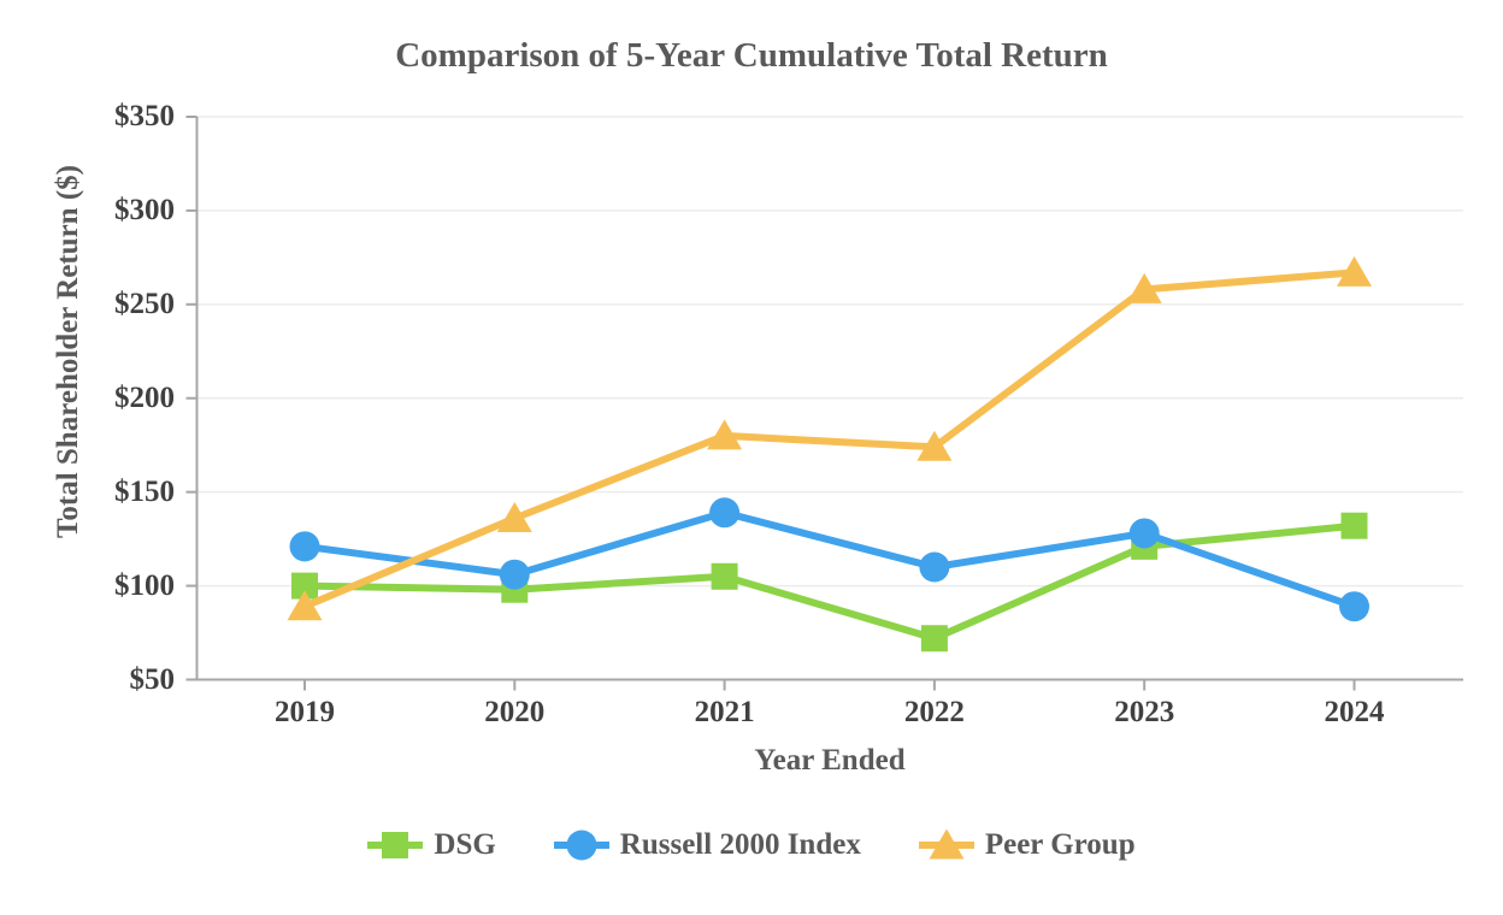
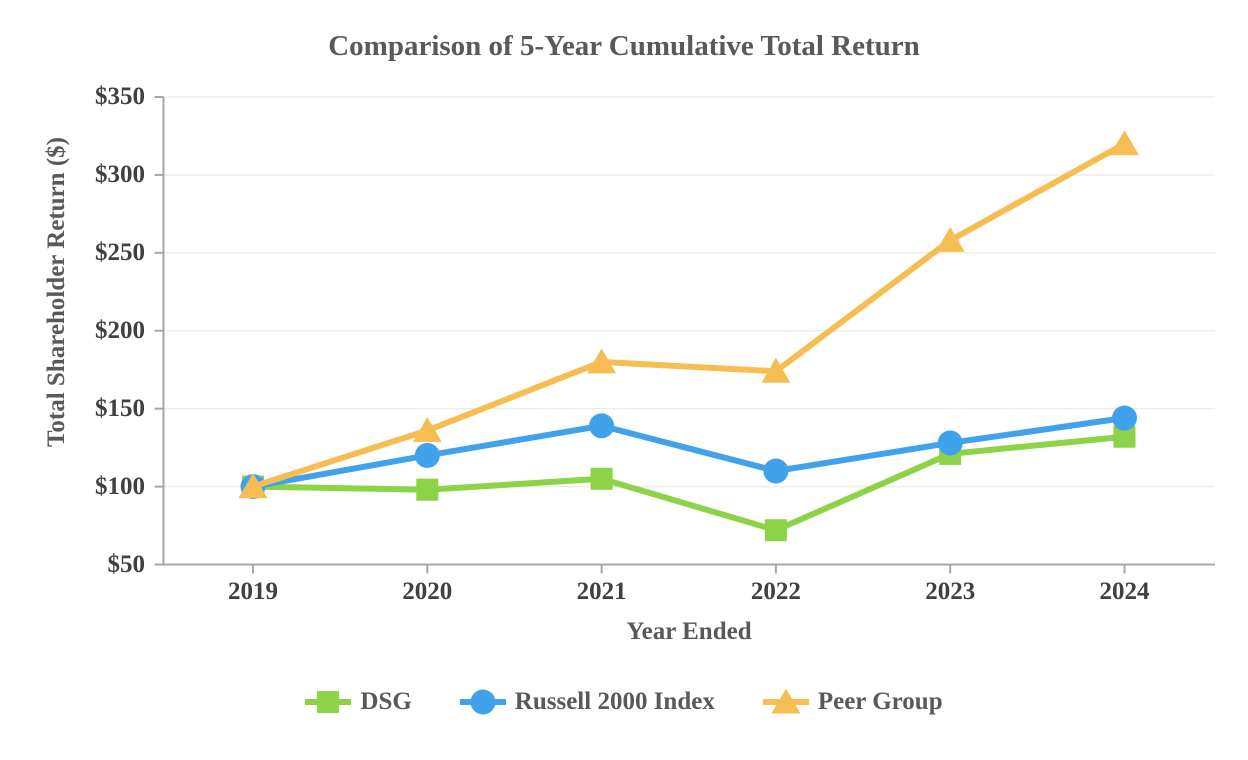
Russell 2000 Index/2019: $121 -> $100
Peer Group/2019: $89 -> $100
Russell 2000 Index/2020: $106 -> $120
Russell 2000 Index/2024: $89 -> $144
Peer Group/2024: $267 -> $320
